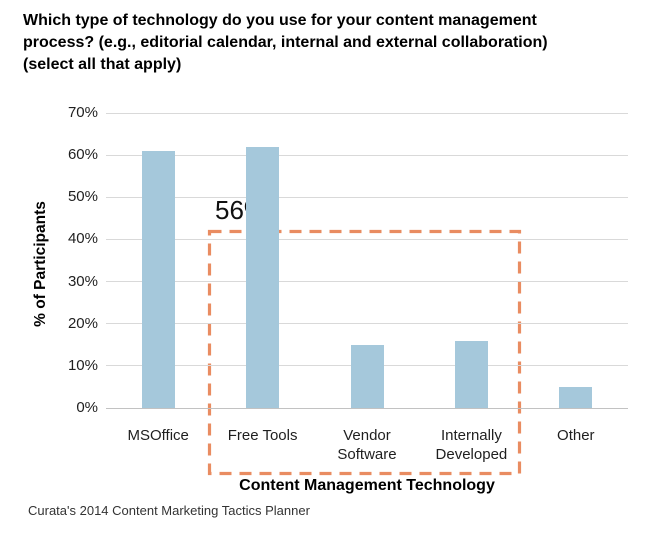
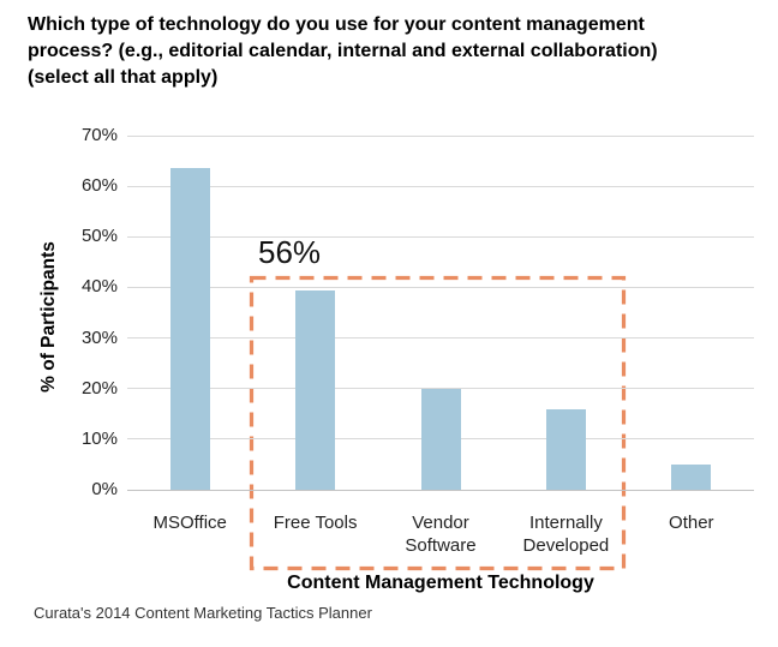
MSOffice: 61% -> 64%
Free Tools: 62% -> 40%
Vendor Software: 15% -> 20%
